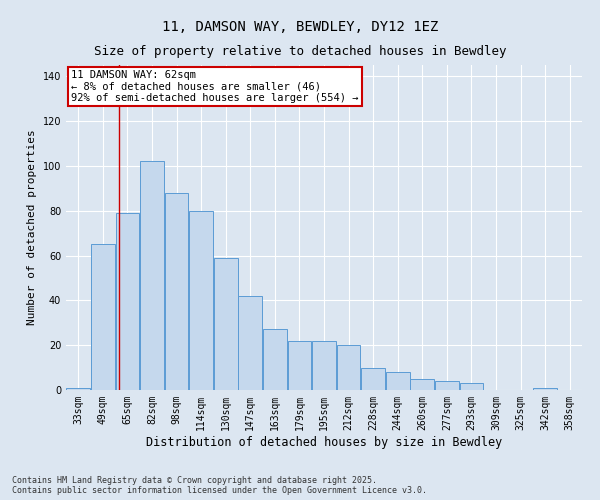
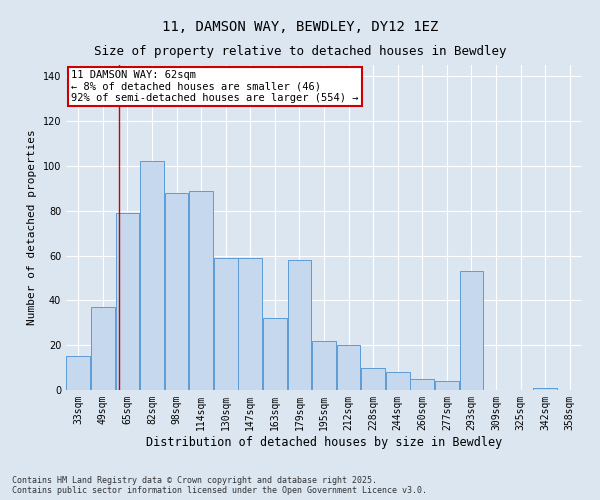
33sqm: 1 -> 15
49sqm: 65 -> 37
114sqm: 80 -> 89
147sqm: 42 -> 59
163sqm: 27 -> 32
179sqm: 22 -> 58
293sqm: 3 -> 53
